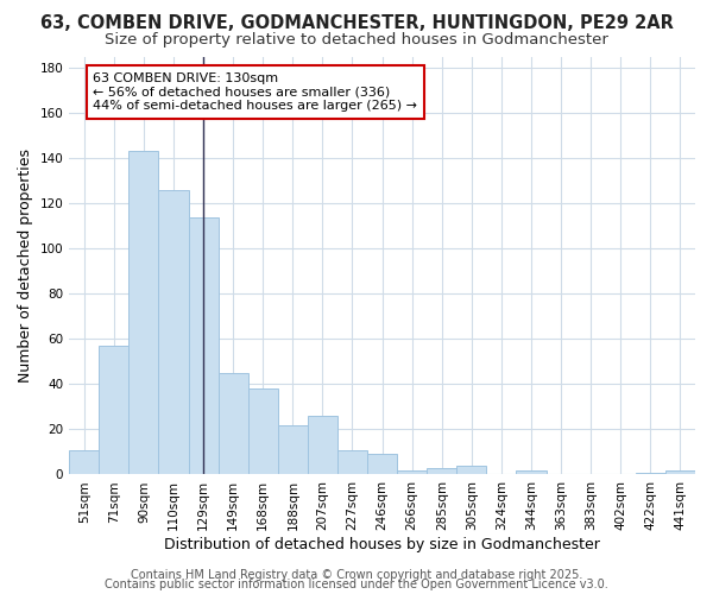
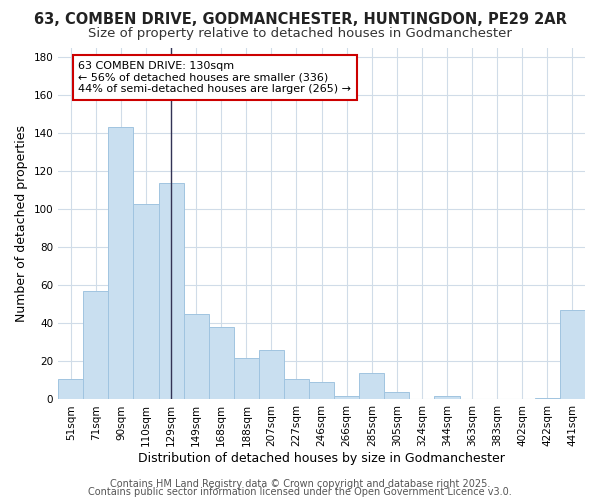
110sqm: 126 -> 103
285sqm: 3 -> 14
441sqm: 2 -> 47
